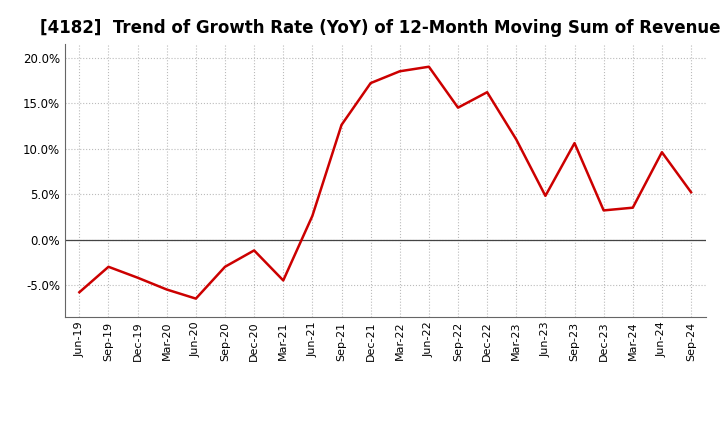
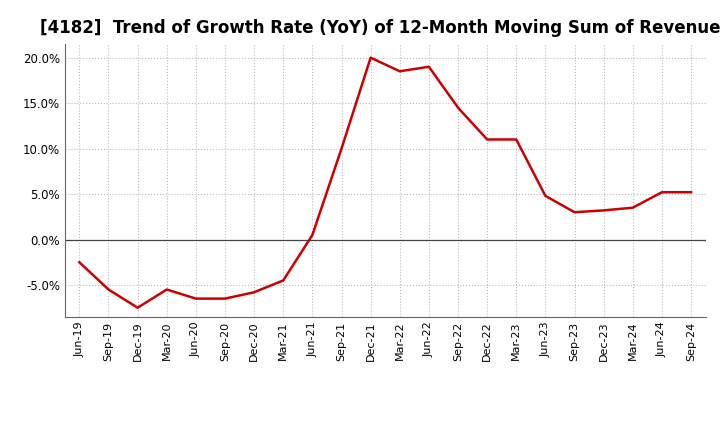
Jun-19: -5.8% -> -2.5%
Sep-19: -3.0% -> -5.5%
Dec-19: -4.2% -> -7.5%
Sep-20: -3.0% -> -6.5%
Dec-20: -1.2% -> -5.8%
Jun-21: 2.6% -> 0.5%
Sep-21: 12.6% -> 10.0%
Dec-21: 17.2% -> 20.0%
Dec-22: 16.2% -> 11.0%
Sep-23: 10.6% -> 3.0%
Jun-24: 9.6% -> 5.2%
